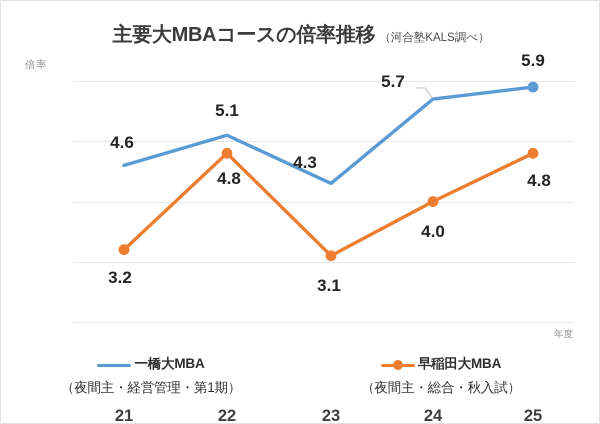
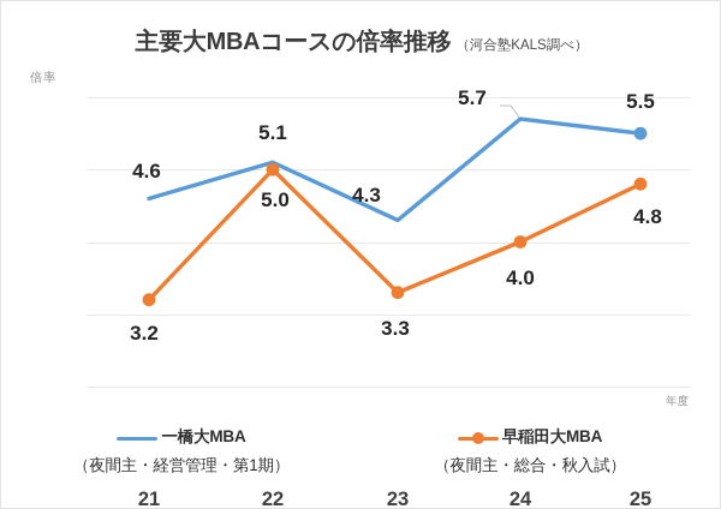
早稲田大MBA/22: 4.8 -> 5.0
早稲田大MBA/23: 3.1 -> 3.3
一橋大MBA/25: 5.9 -> 5.5
